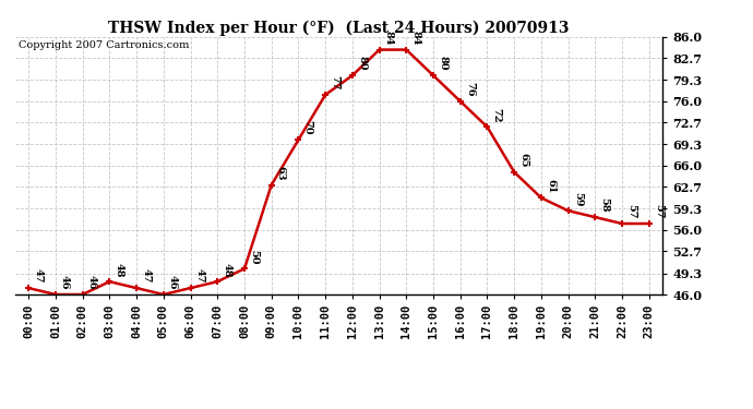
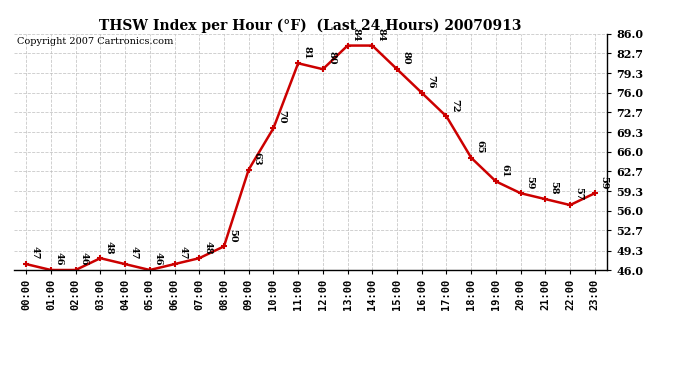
11:00: 77 -> 81
23:00: 57 -> 59
